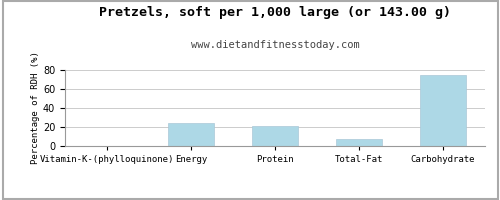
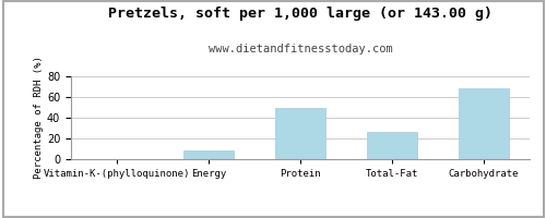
Energy: 24 -> 8
Protein: 21 -> 50
Total-Fat: 7 -> 26
Carbohydrate: 75 -> 68
